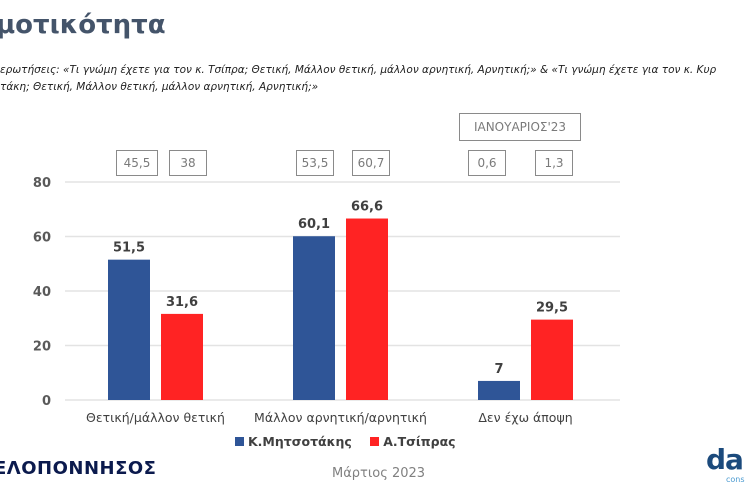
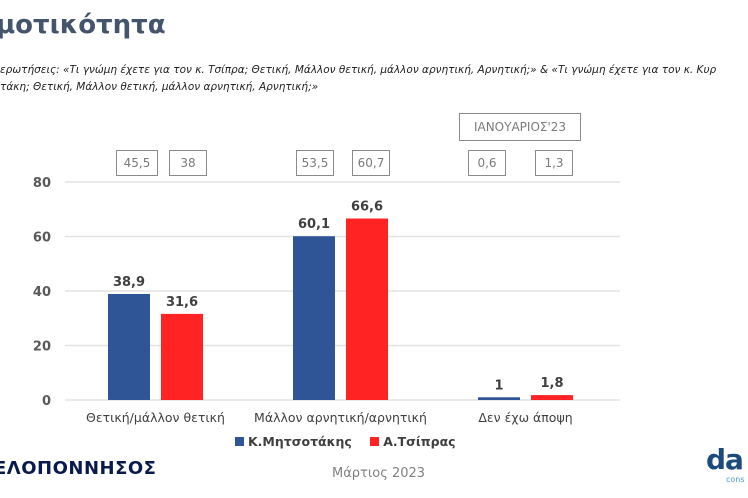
Κ.Μητσοτάκης/Θετική/μάλλον θετική: 51,5 -> 38,9
Κ.Μητσοτάκης/Δεν έχω άποψη: 7 -> 1
Α.Τσίπρας/Δεν έχω άποψη: 29,5 -> 1,8
